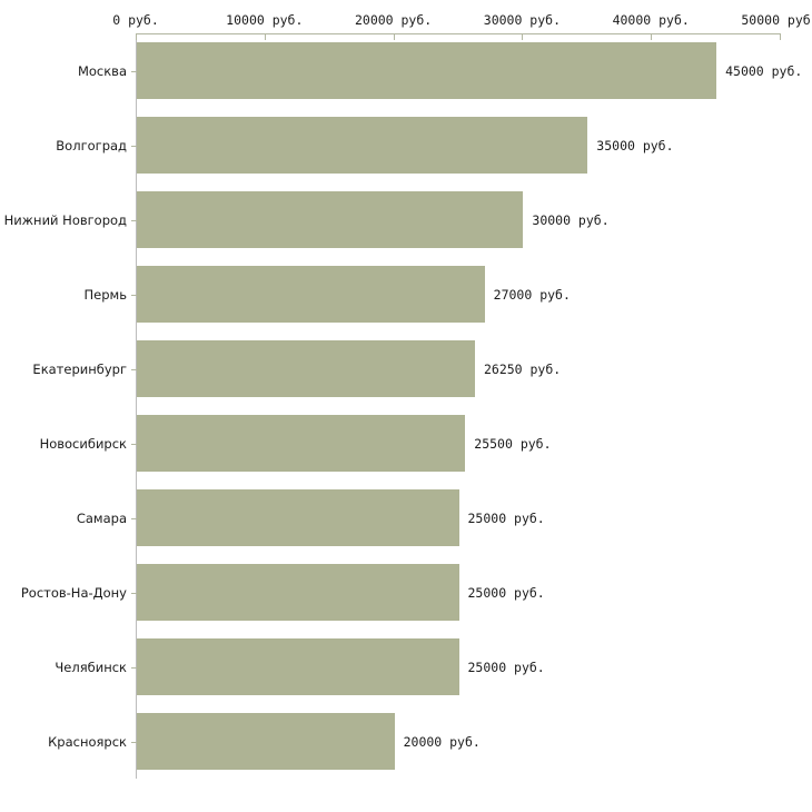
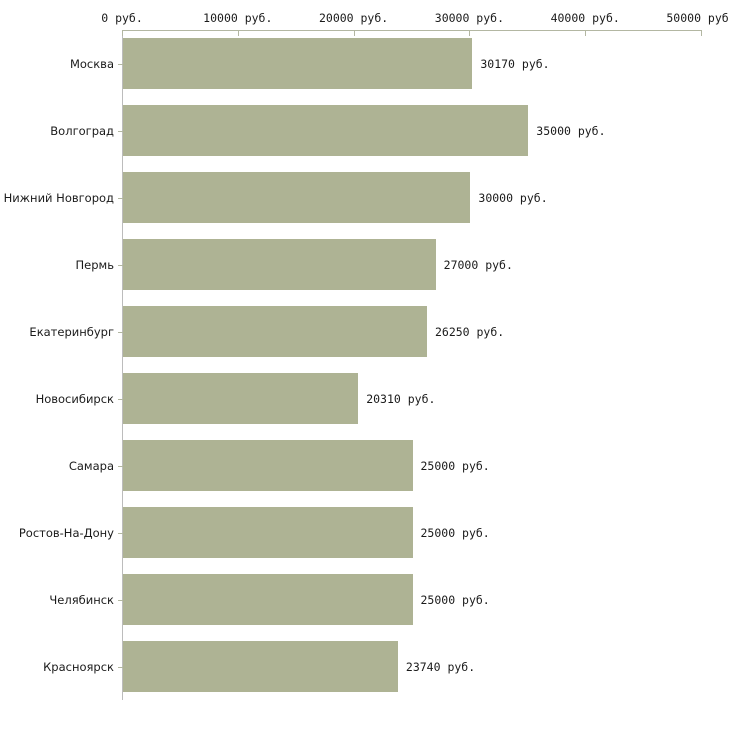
Москва: 45000 -> 30170
Новосибирск: 25500 -> 20310
Красноярск: 20000 -> 23740
